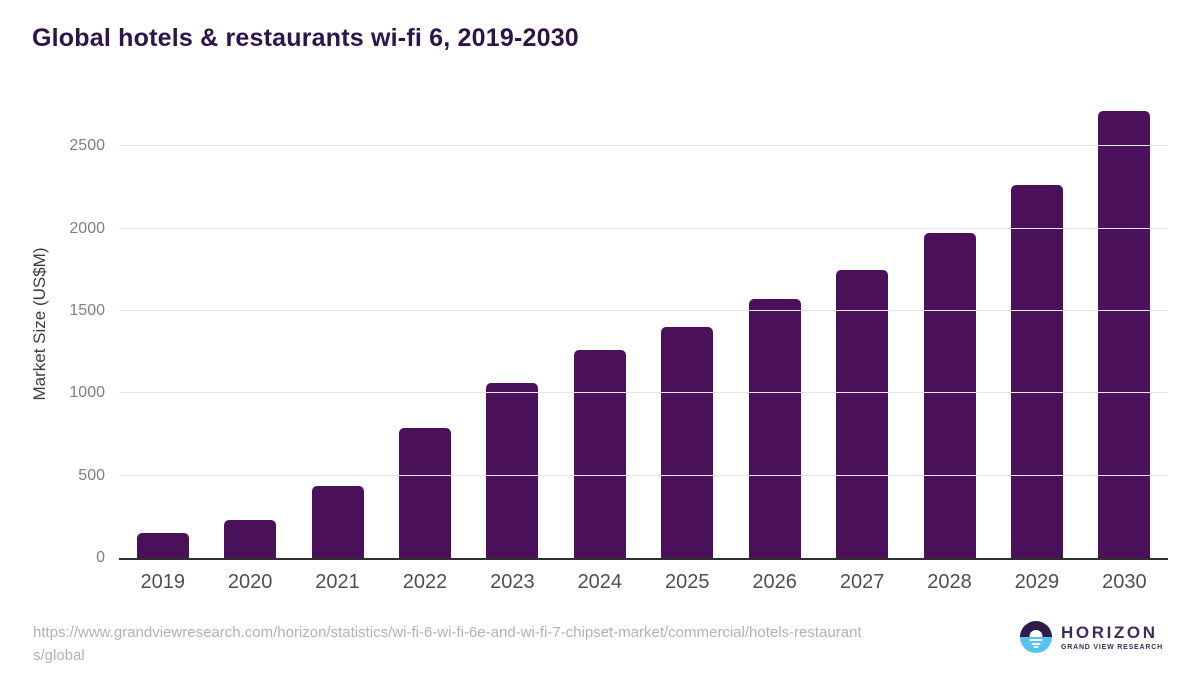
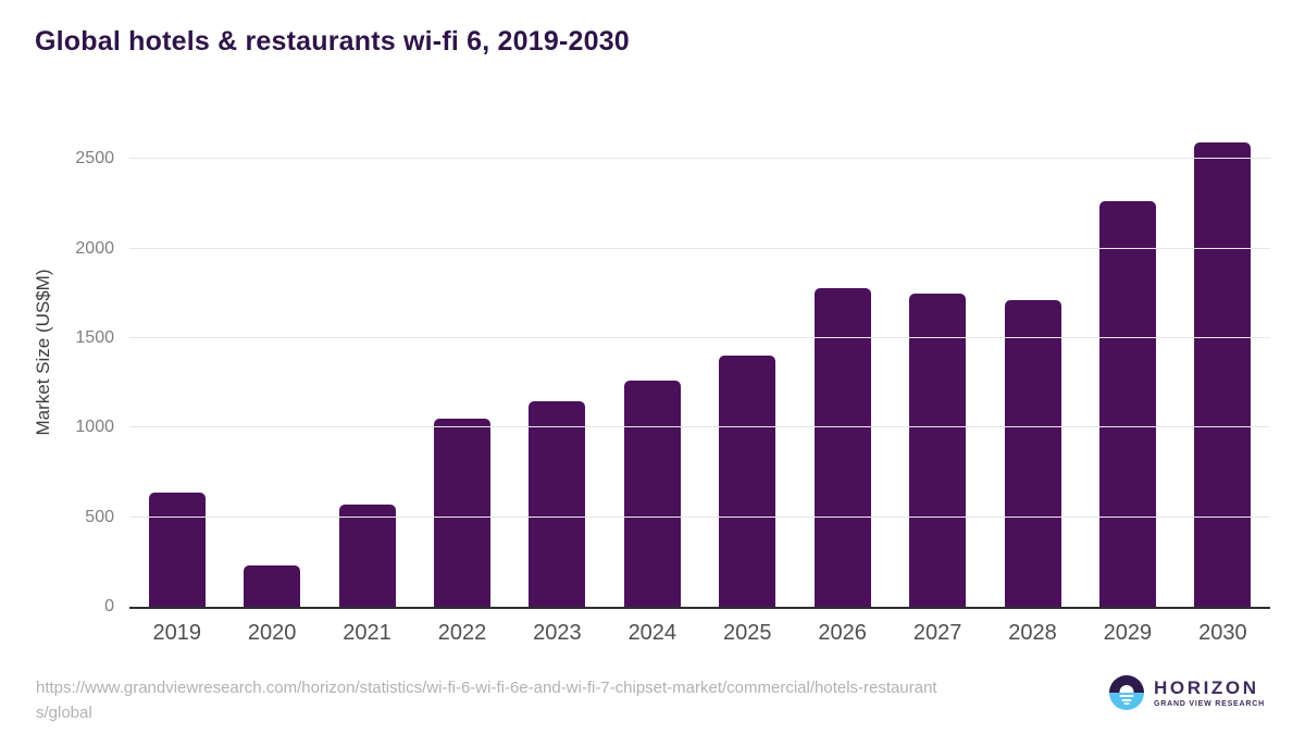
2019: 150 -> 640
2021: 440 -> 570
2022: 790 -> 1050
2023: 1060 -> 1150
2026: 1580 -> 1780
2028: 1970 -> 1710
2030: 2720 -> 2590
